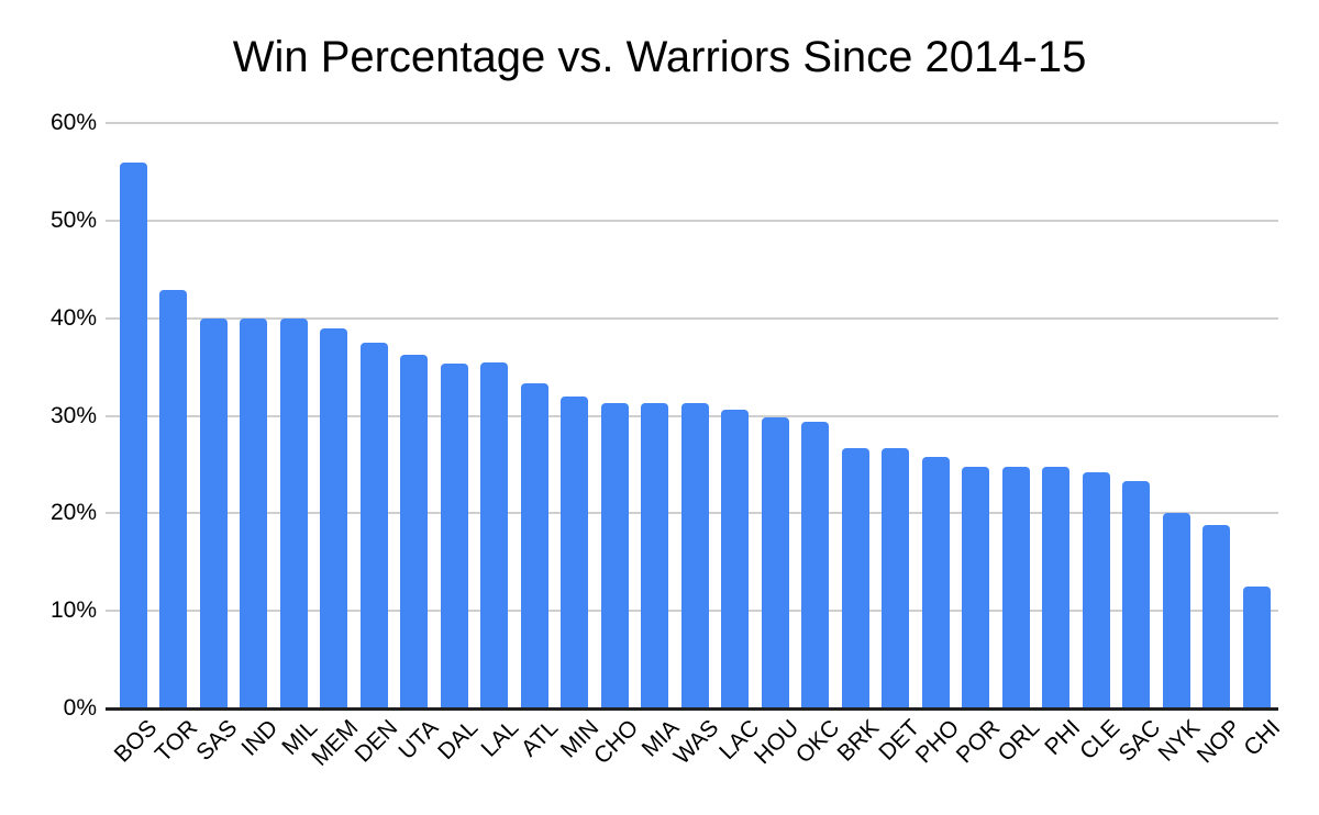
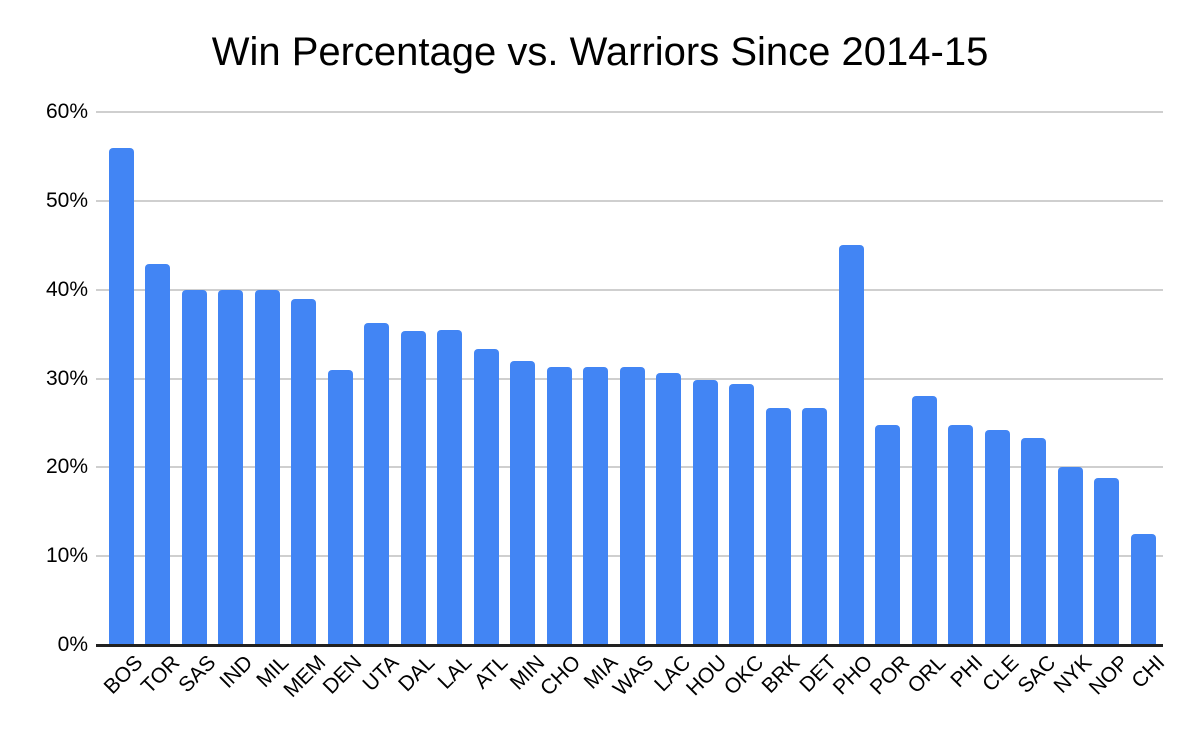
DEN: 38% -> 31%
PHO: 26% -> 45%
ORL: 25% -> 28%
